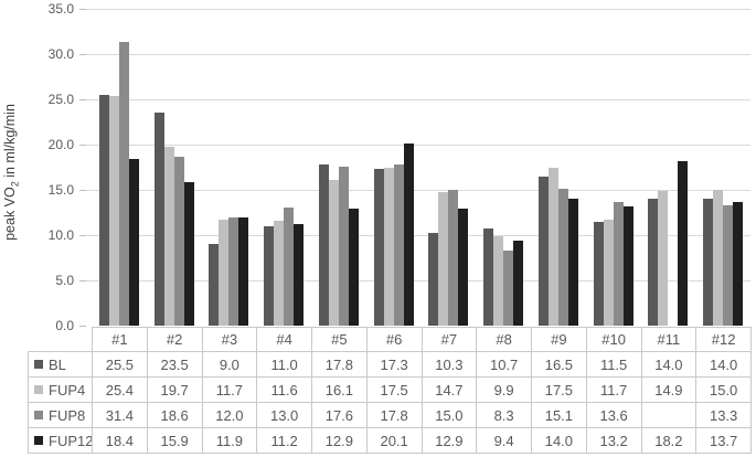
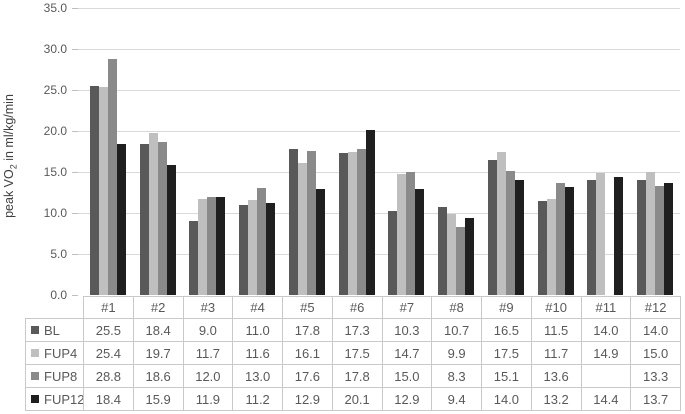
FUP8/#1: 31.4 -> 28.8
BL/#2: 23.5 -> 18.4
FUP12/#11: 18.2 -> 14.4
